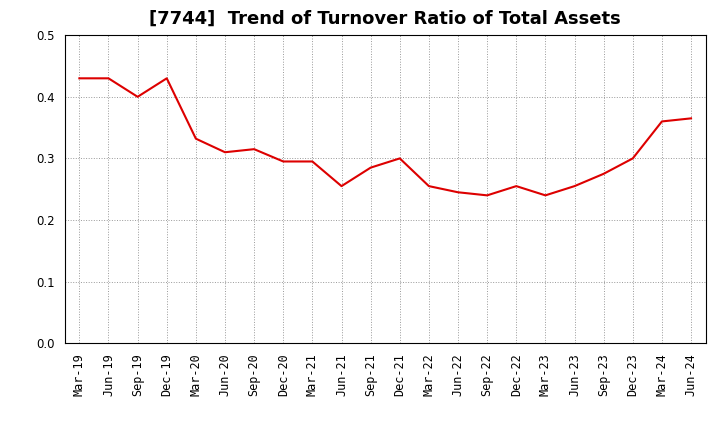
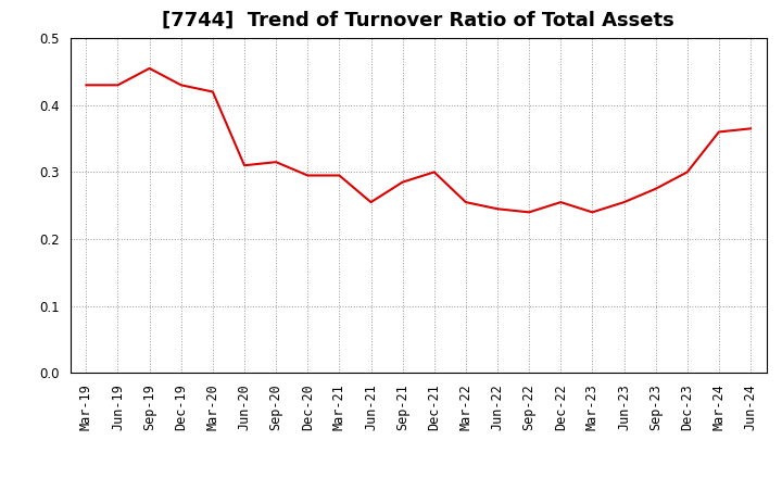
Sep-19: 0.400 -> 0.455
Mar-20: 0.332 -> 0.420
